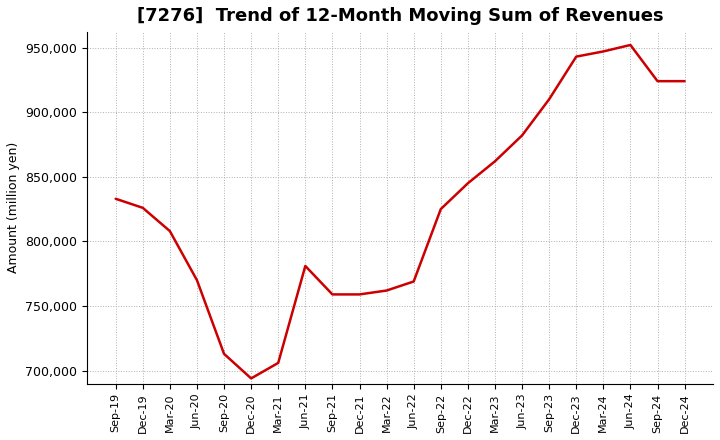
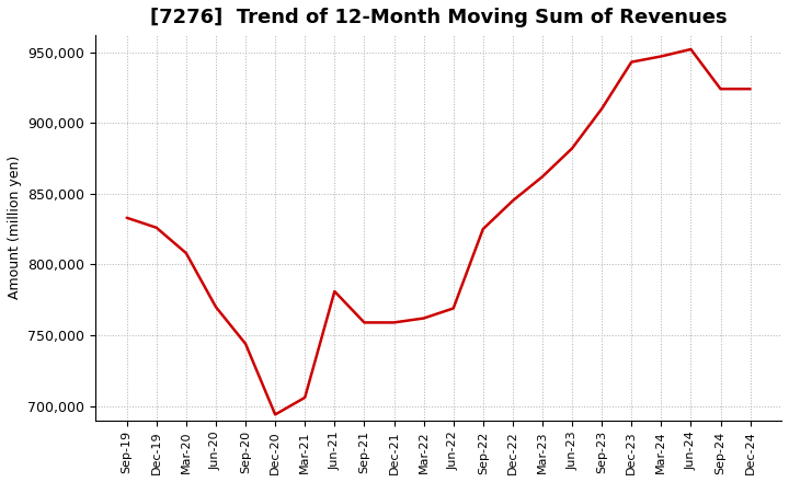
Sep-20: 713,000 -> 744,000
